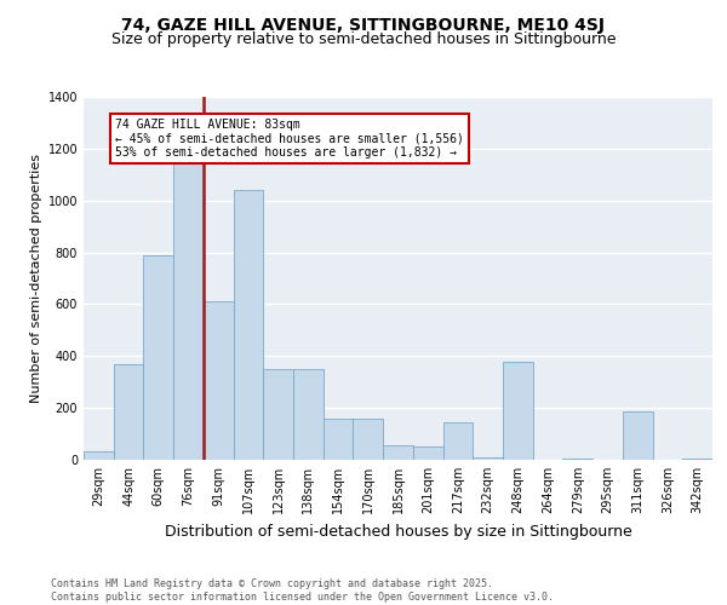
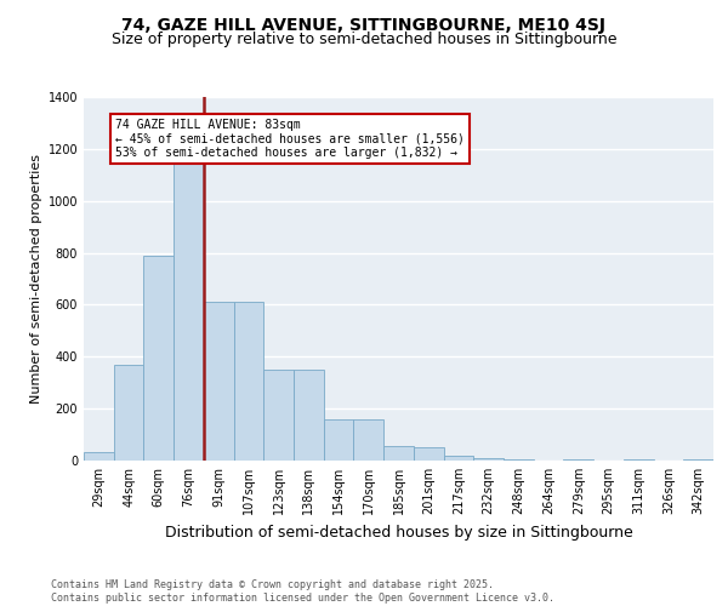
107sqm: 1040 -> 610
217sqm: 145 -> 20
248sqm: 380 -> 5
311sqm: 185 -> 5
